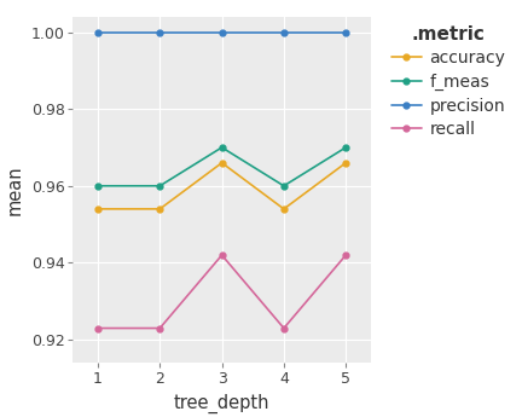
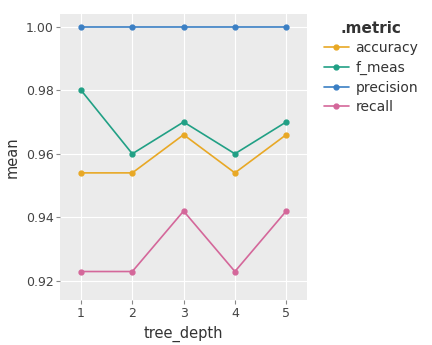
f_meas/1: 0.96 -> 0.98
